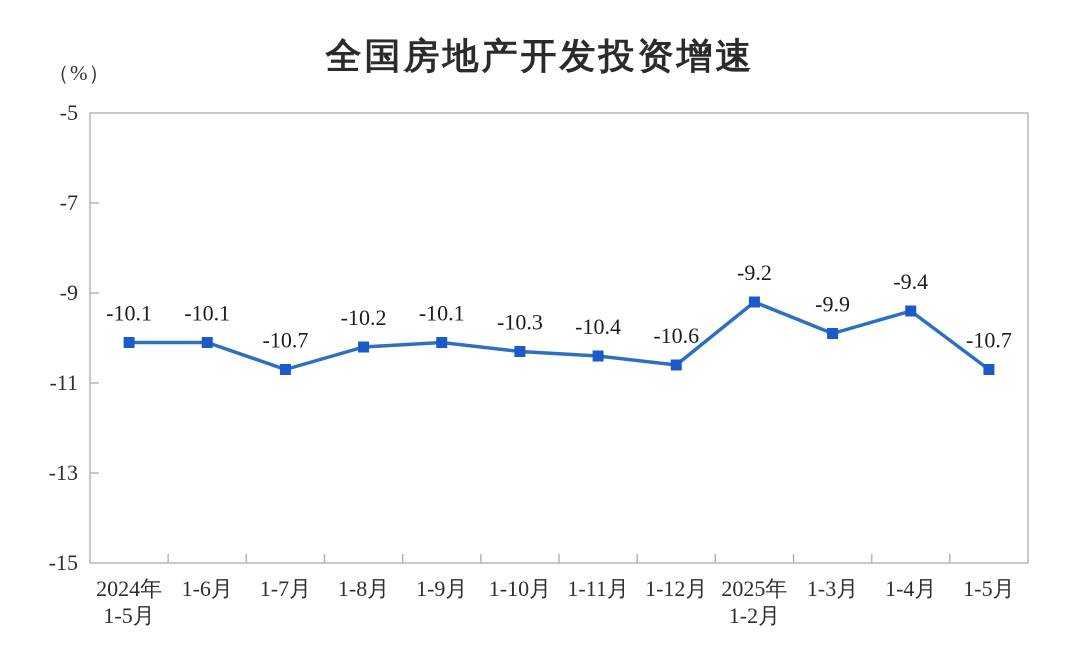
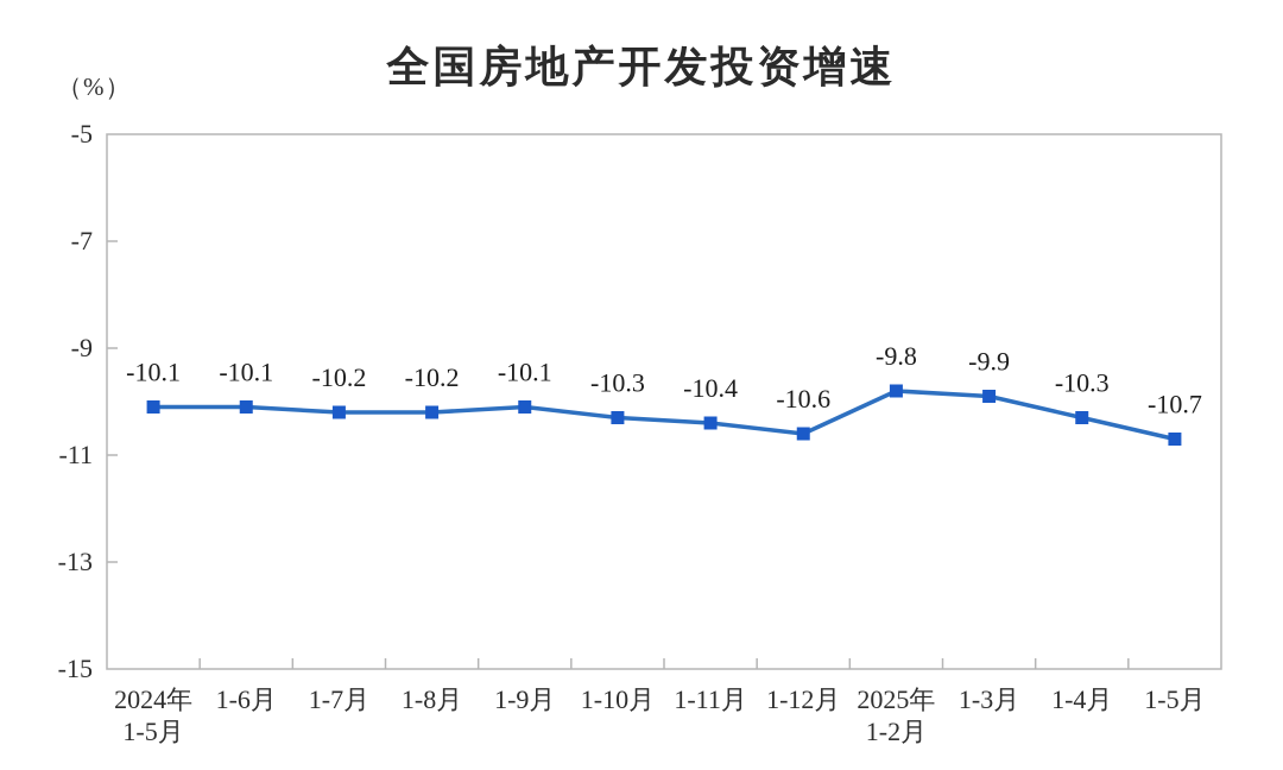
1-7月: -10.7 -> -10.2
2025年 1-2月: -9.2 -> -9.8
1-4月: -9.4 -> -10.3
